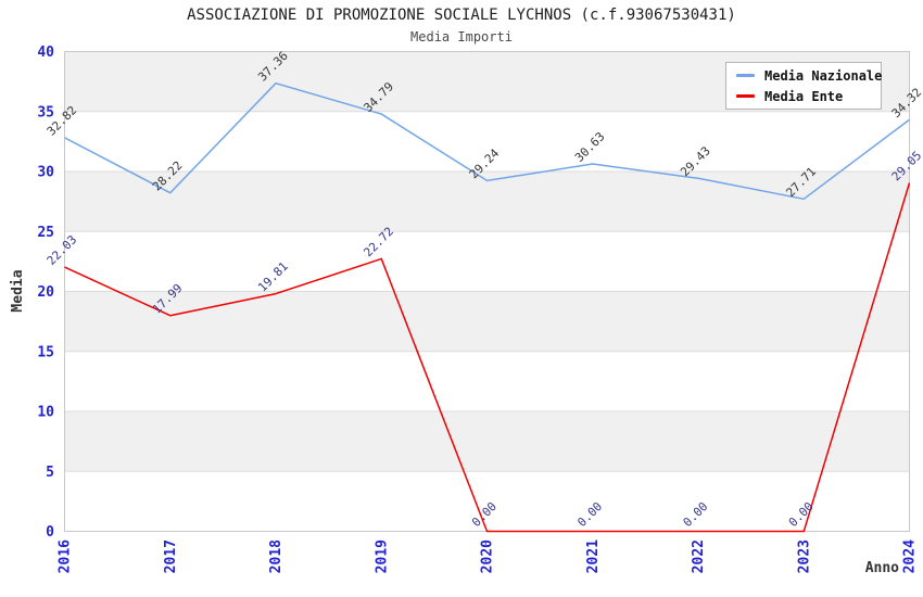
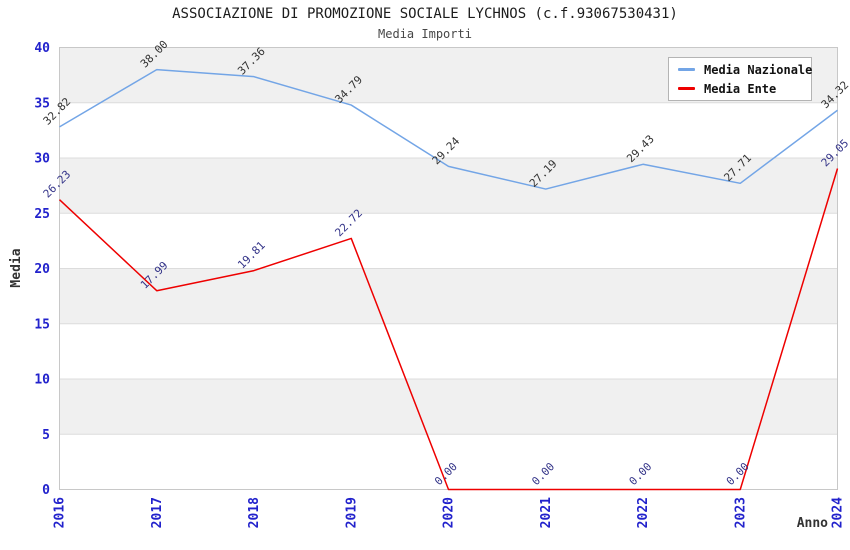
Media Ente/2016: 22.03 -> 26.23
Media Nazionale/2017: 28.22 -> 38.00
Media Nazionale/2021: 30.63 -> 27.19
